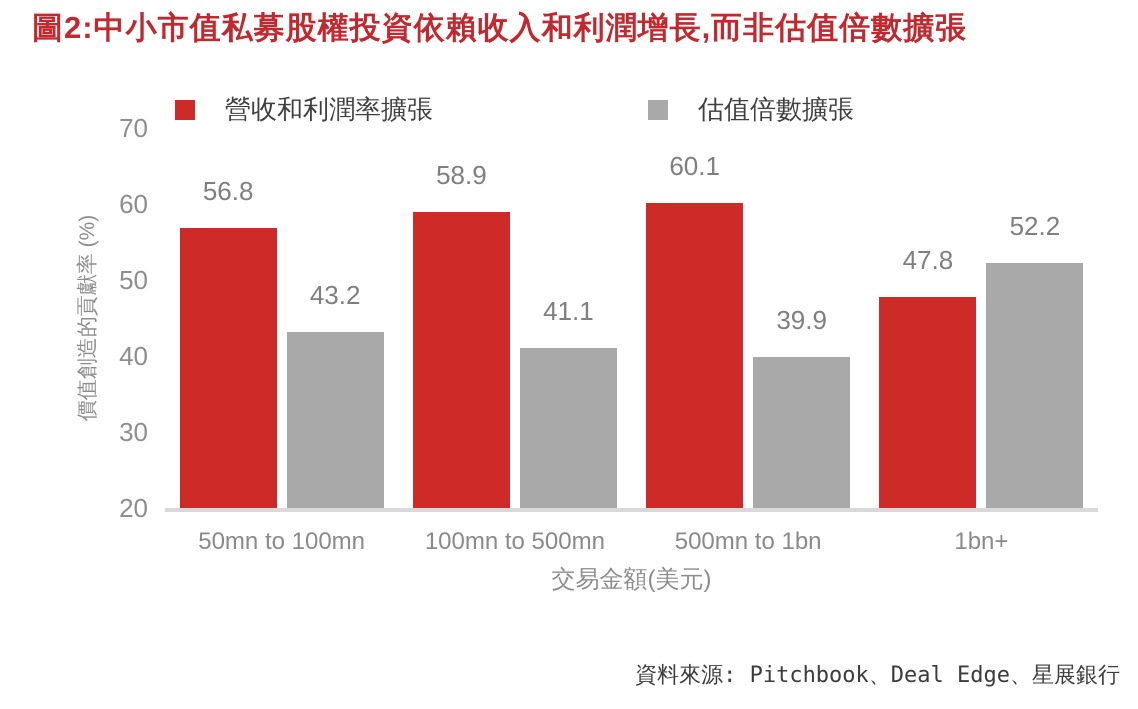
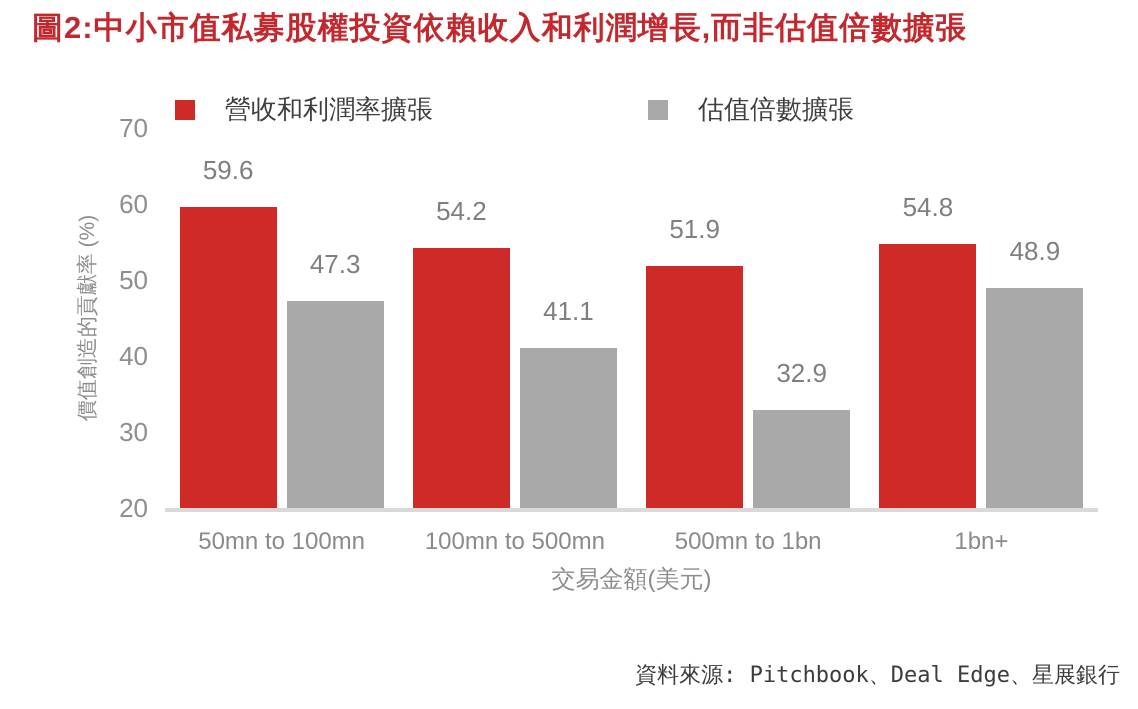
營收和利潤率擴張/50mn to 100mn: 56.8 -> 59.6
估值倍數擴張/50mn to 100mn: 43.2 -> 47.3
營收和利潤率擴張/100mn to 500mn: 58.9 -> 54.2
營收和利潤率擴張/500mn to 1bn: 60.1 -> 51.9
估值倍數擴張/500mn to 1bn: 39.9 -> 32.9
營收和利潤率擴張/1bn+: 47.8 -> 54.8
估值倍數擴張/1bn+: 52.2 -> 48.9
